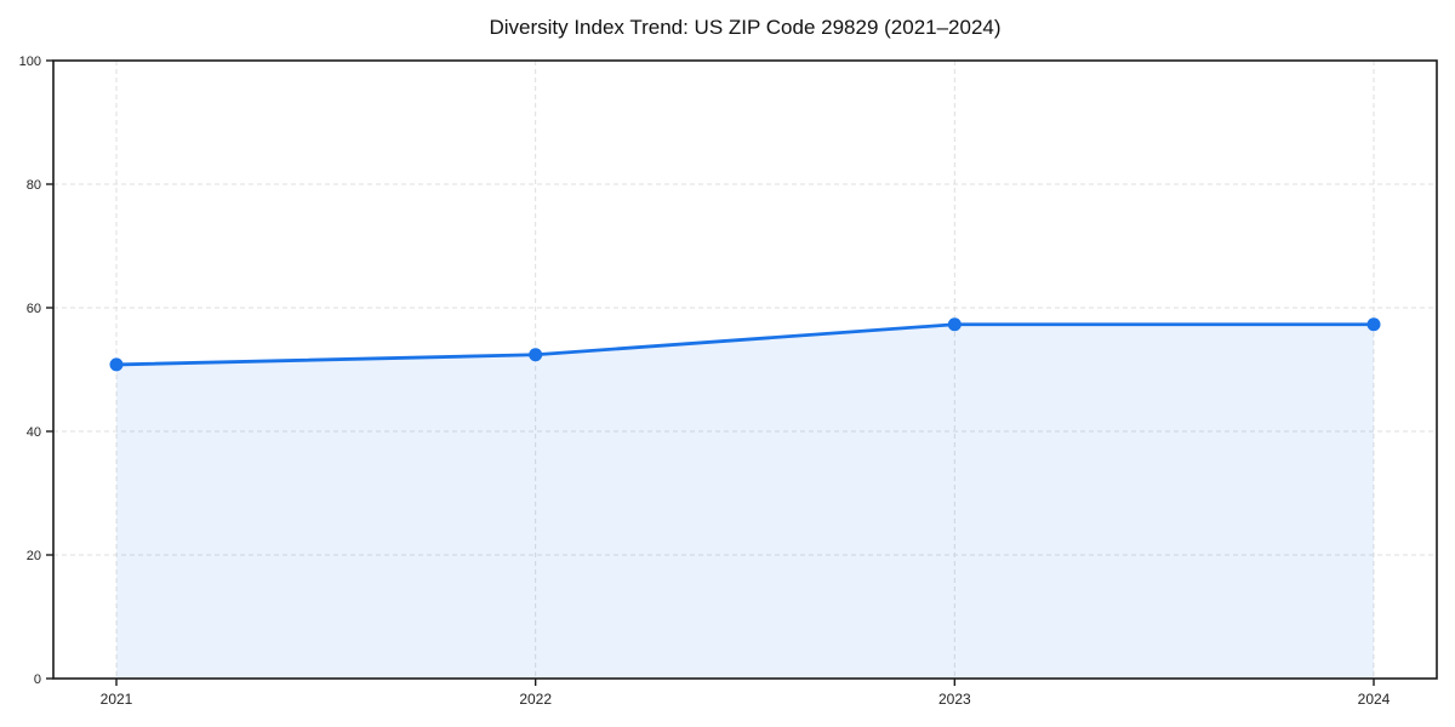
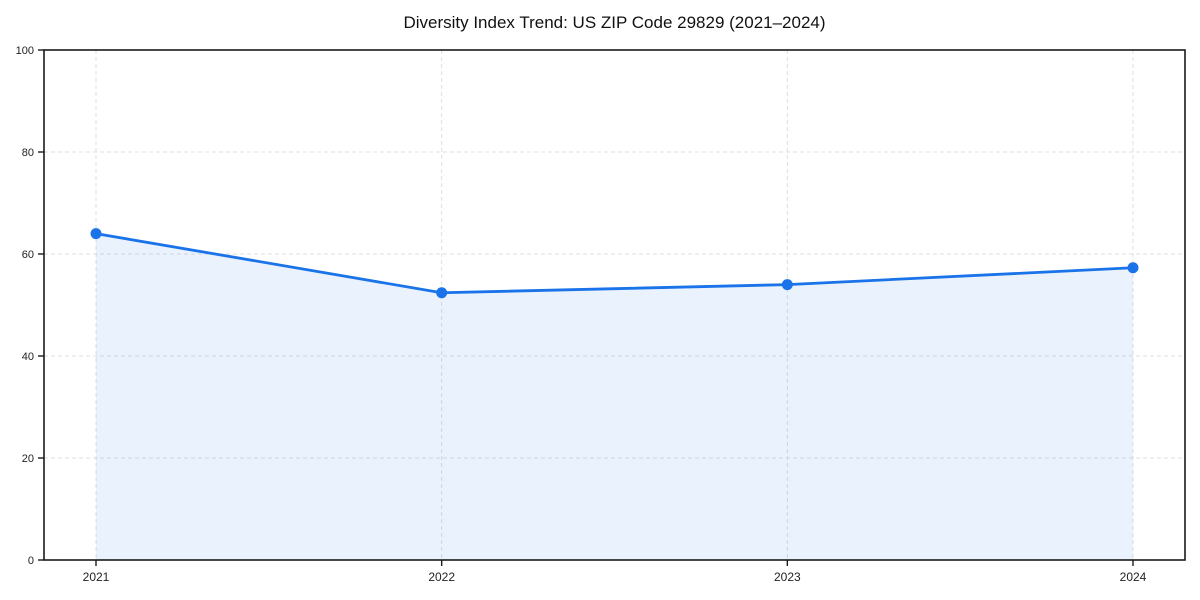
2021: 51 -> 64
2023: 57 -> 54
